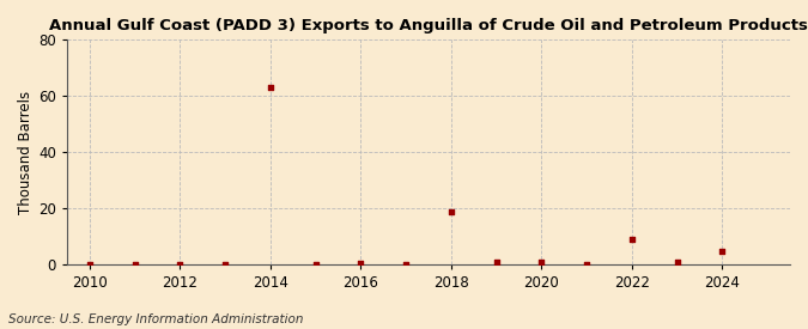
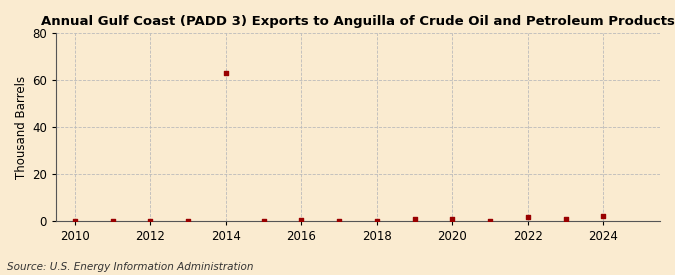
2018: 19.0 -> 0.3
2022: 9.0 -> 1.8
2024: 5.0 -> 2.2
